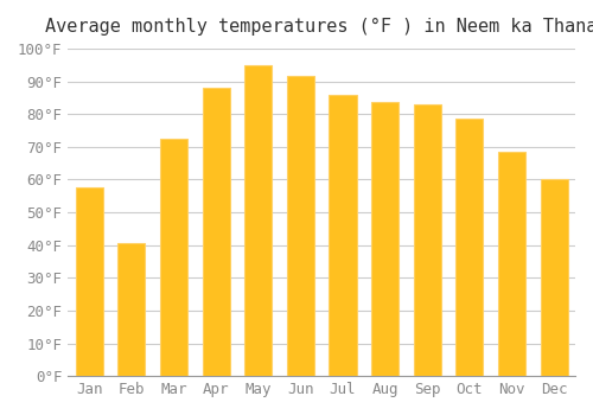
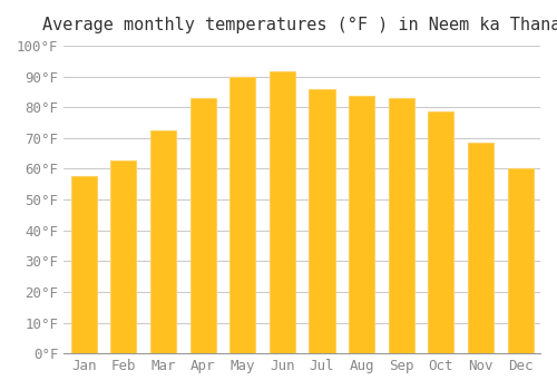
Feb: 40.5°F -> 62.5°F
Apr: 88.0°F -> 83.0°F
May: 95.0°F -> 90.0°F
